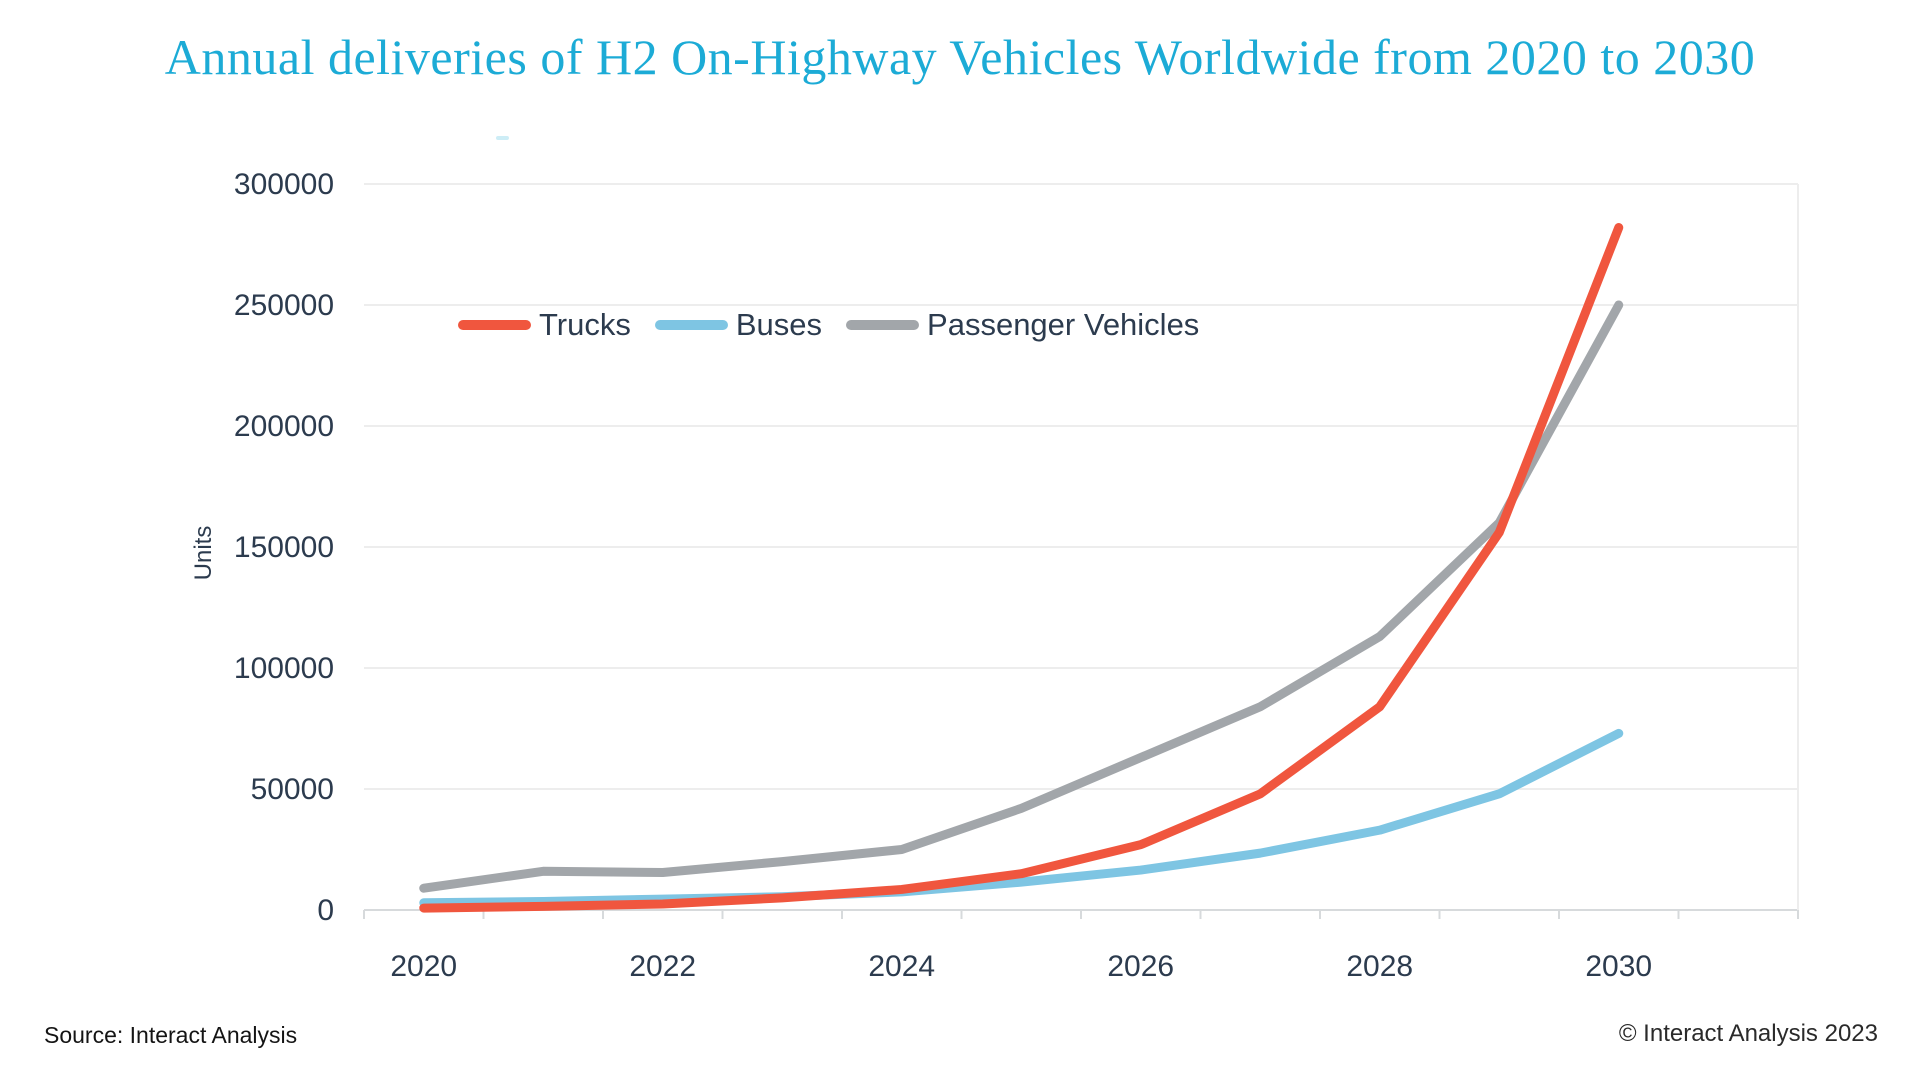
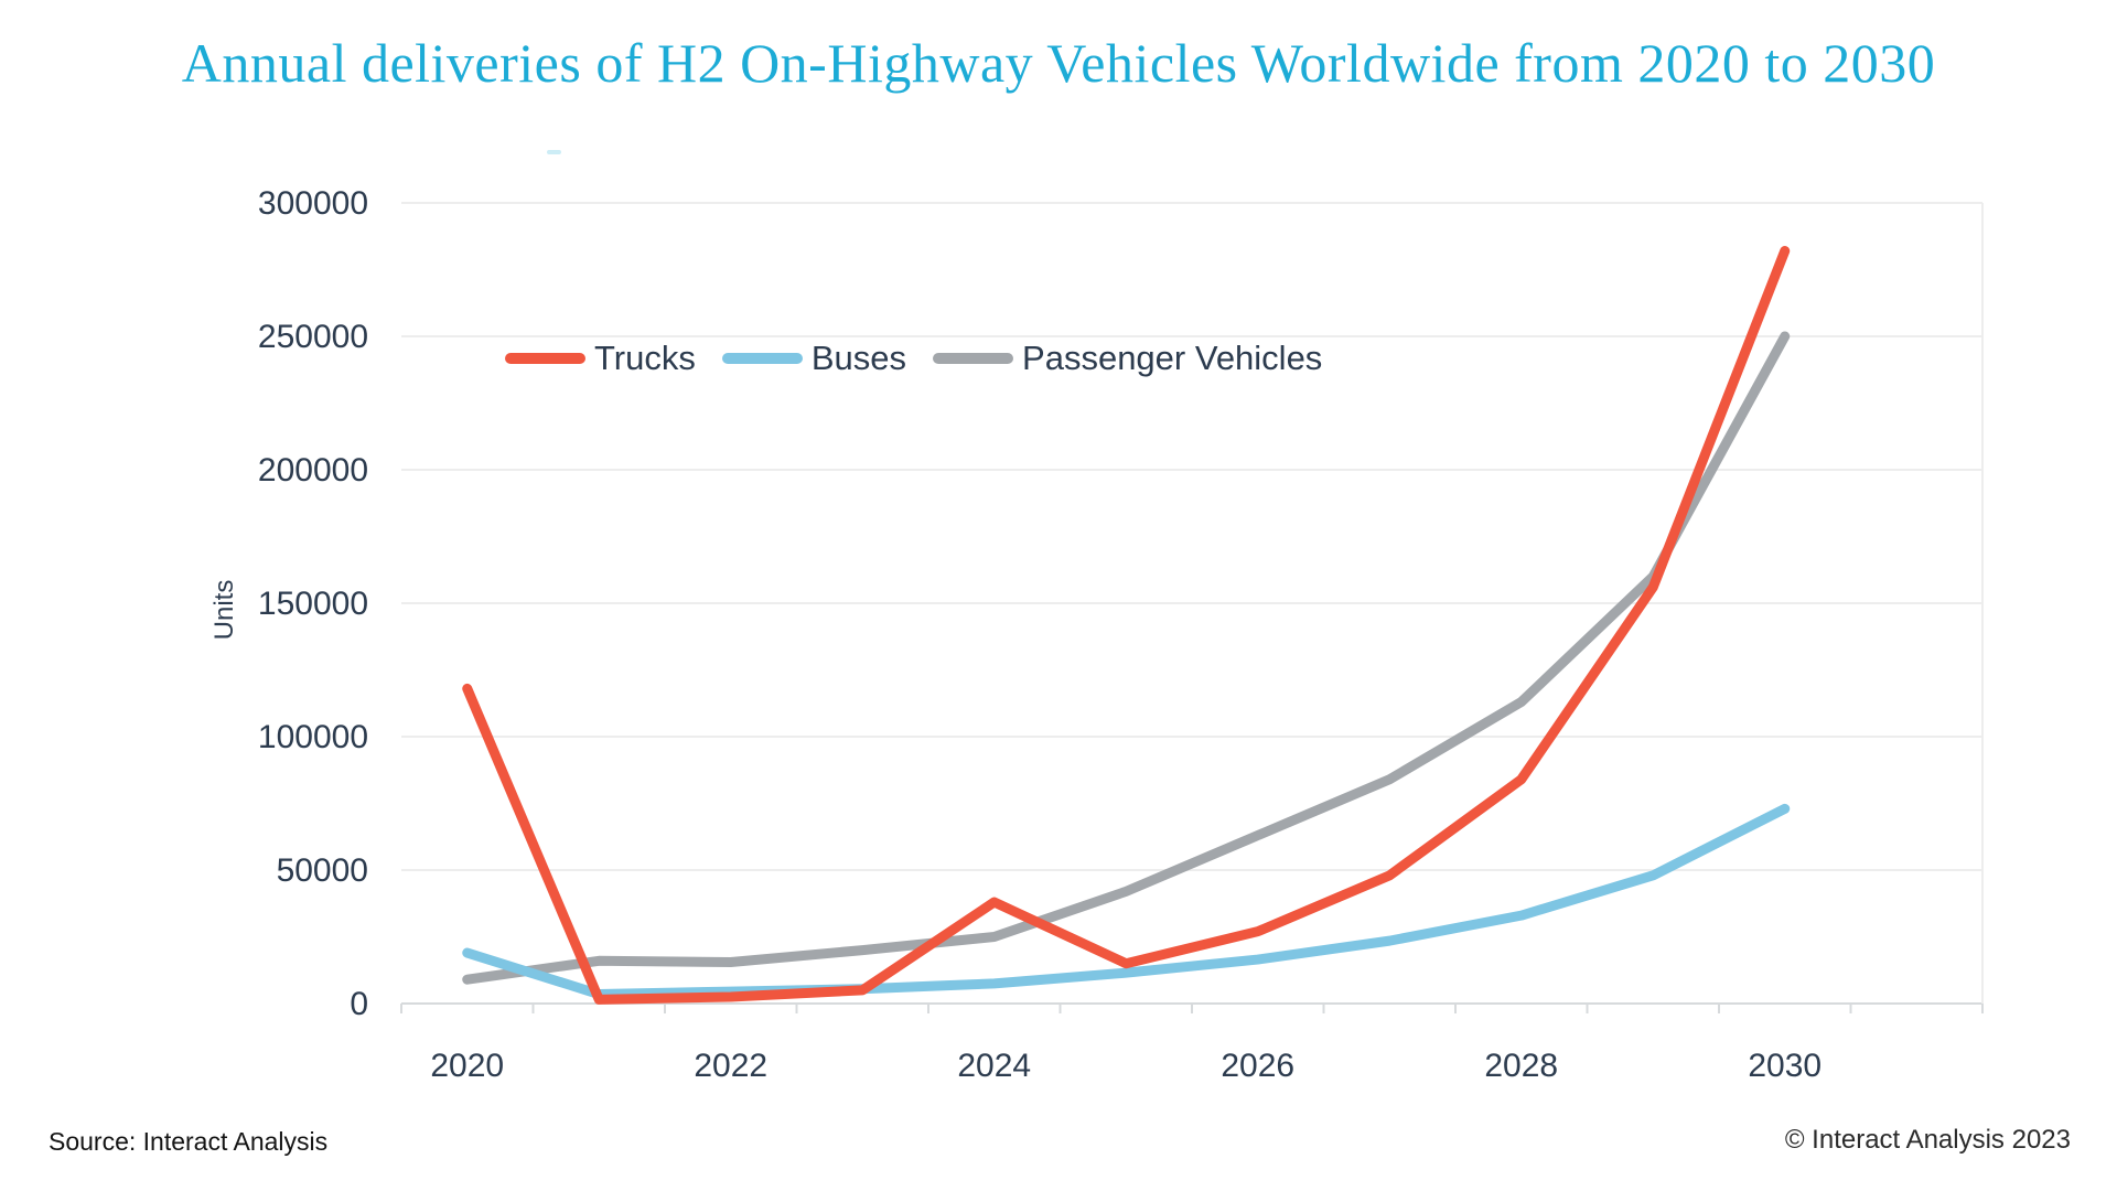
Trucks/2020: 1000 -> 118000
Buses/2020: 3000 -> 19000
Trucks/2024: 8000 -> 38000
